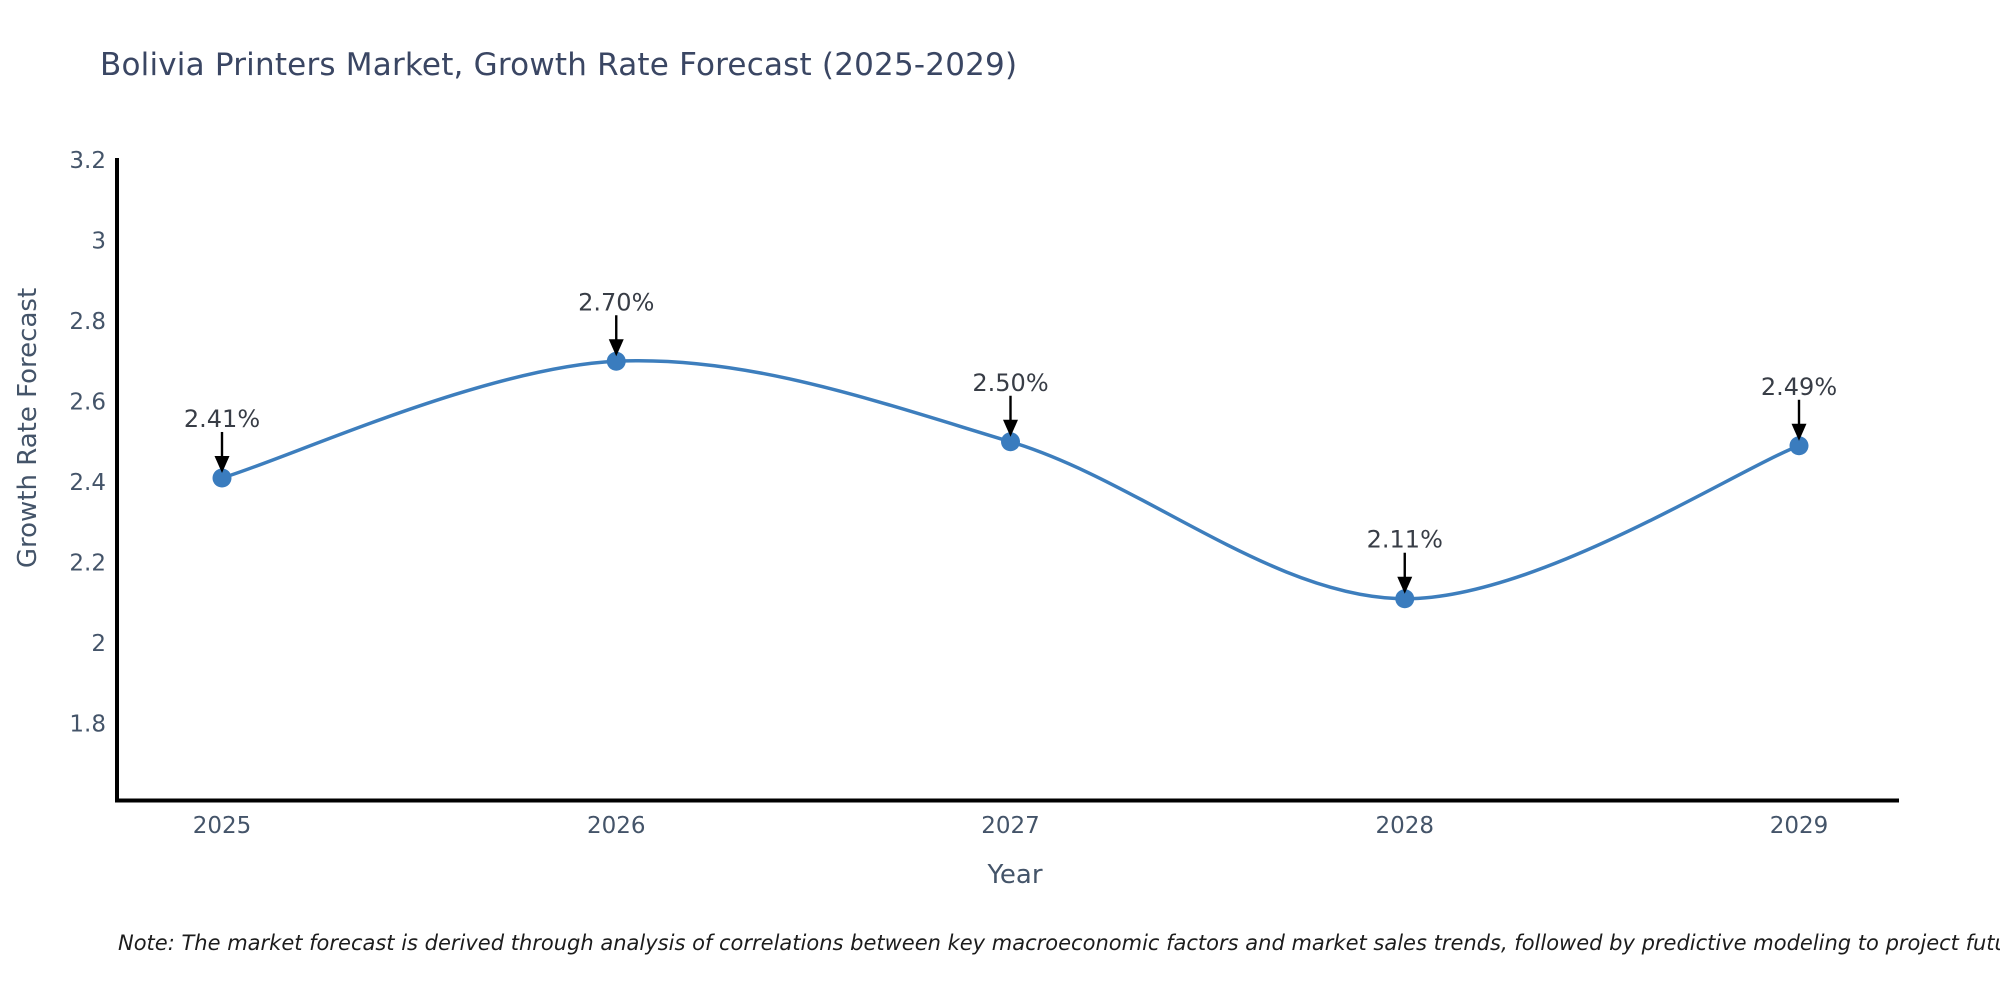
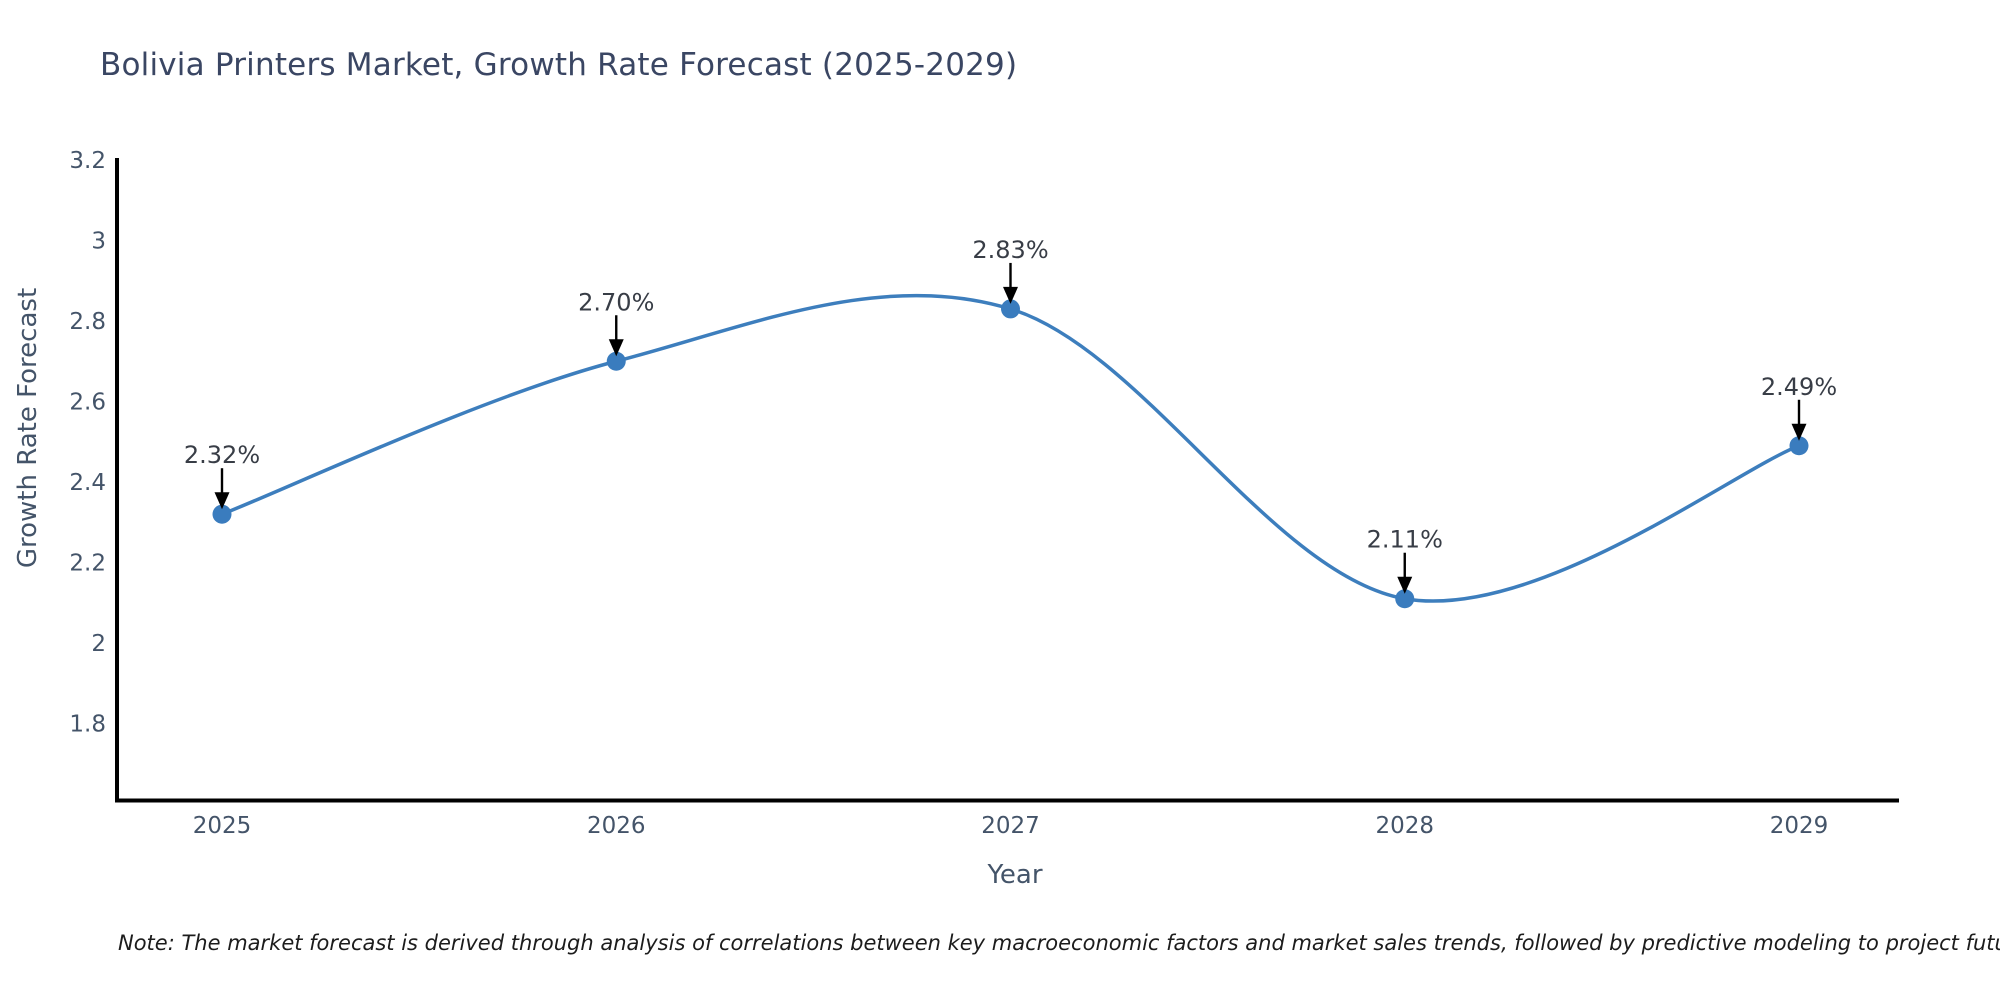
2025: 2.41% -> 2.32%
2027: 2.50% -> 2.83%
